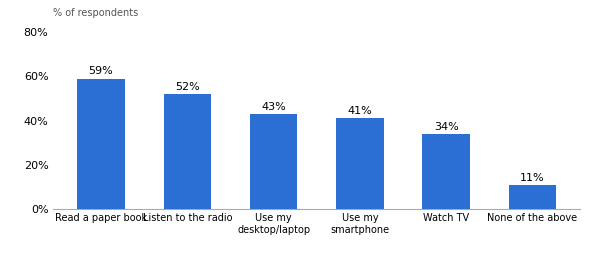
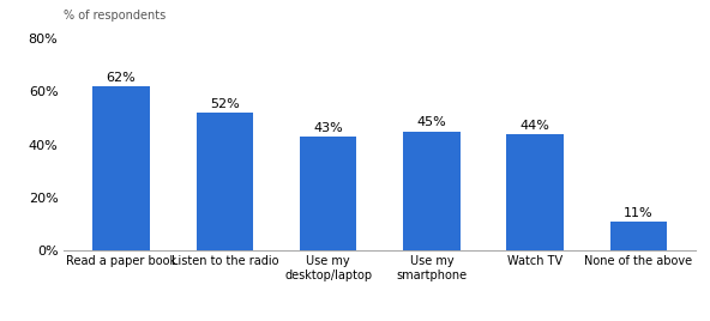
Read a paper book: 59% -> 62%
Use my smartphone: 41% -> 45%
Watch TV: 34% -> 44%
